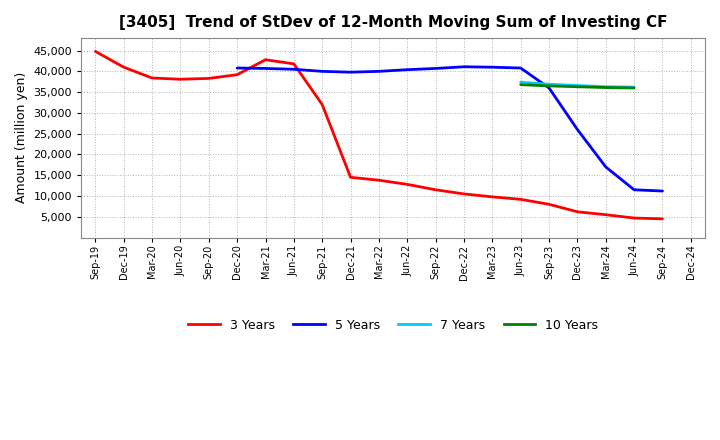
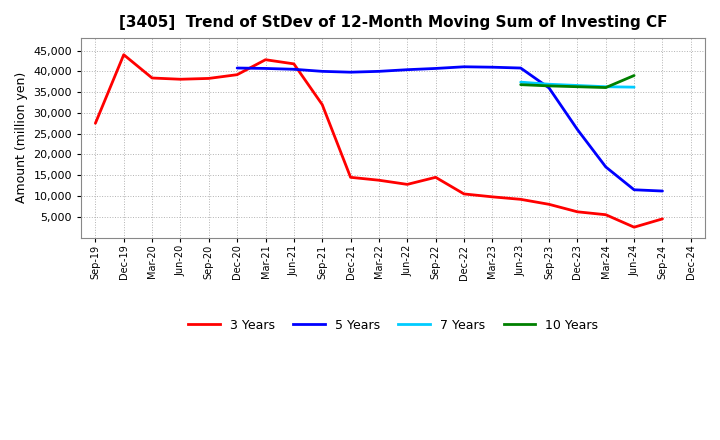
3 Years/Sep-19: 44,800 -> 27,500
3 Years/Dec-19: 41,000 -> 44,000
3 Years/Sep-22: 11,500 -> 14,500
3 Years/Jun-24: 4,700 -> 2,500
10 Years/Jun-24: 36,000 -> 39,000
